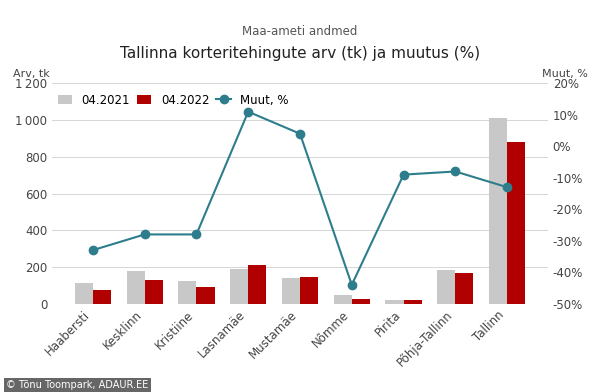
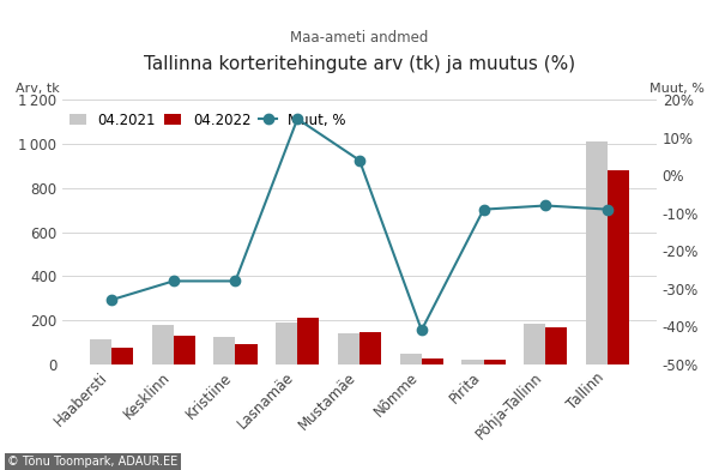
Muut, %/Lasnamäe: 11% -> 15%
Muut, %/Nõmme: -44% -> -41%
Muut, %/Tallinn: -13% -> -9%
